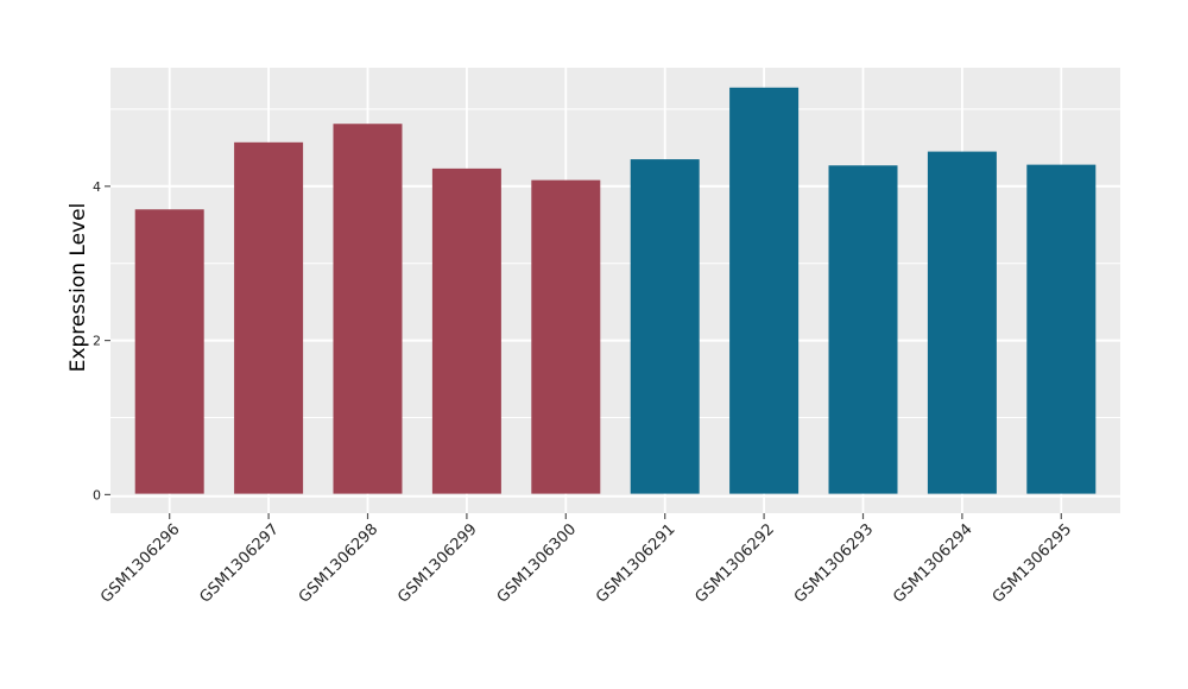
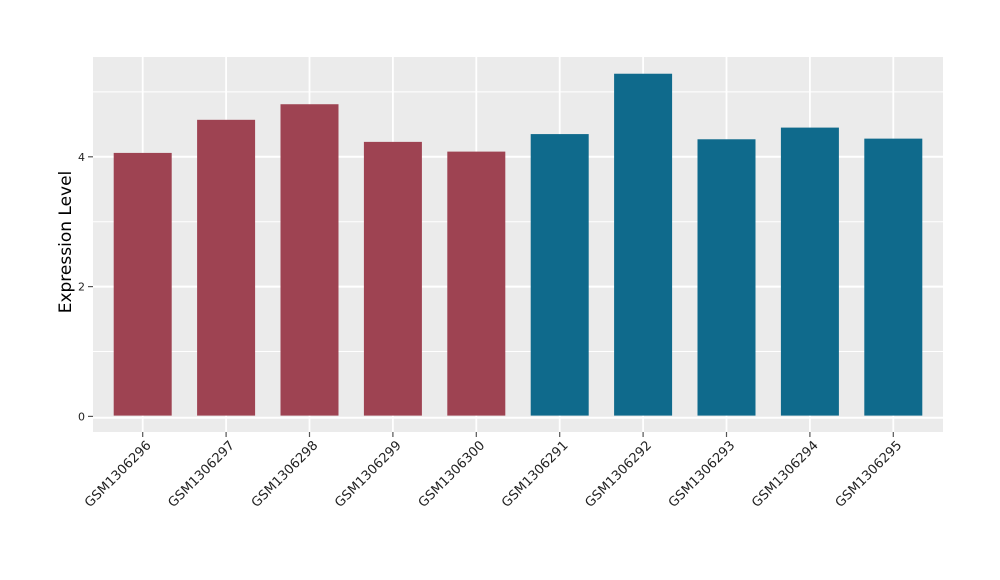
GSM1306296: 3.7 -> 4.1
